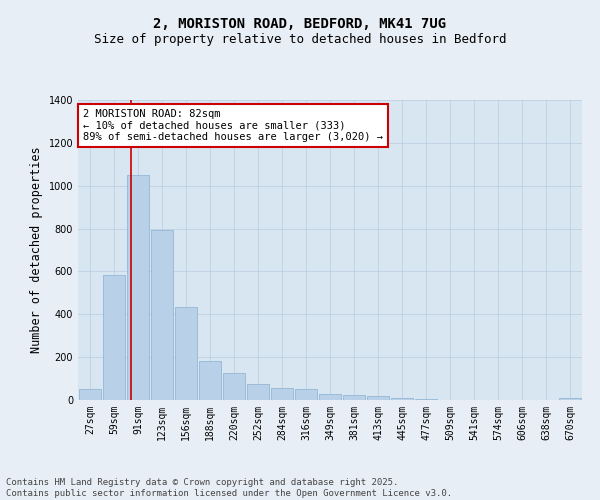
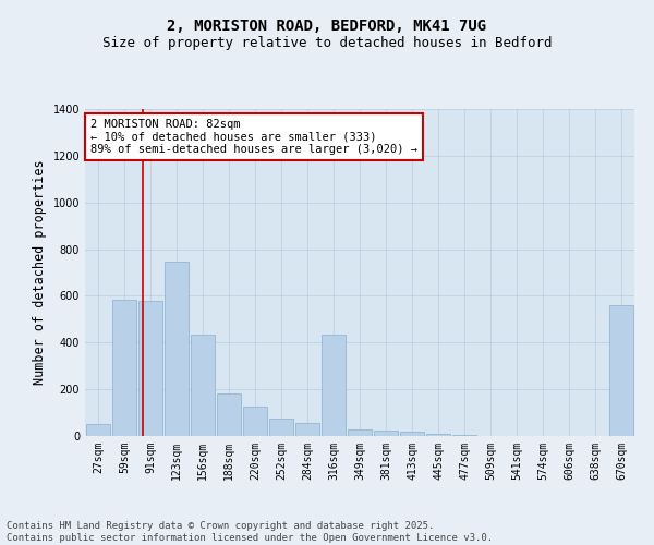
91sqm: 1050 -> 580
123sqm: 793 -> 745
316sqm: 50 -> 435
670sqm: 8 -> 560
